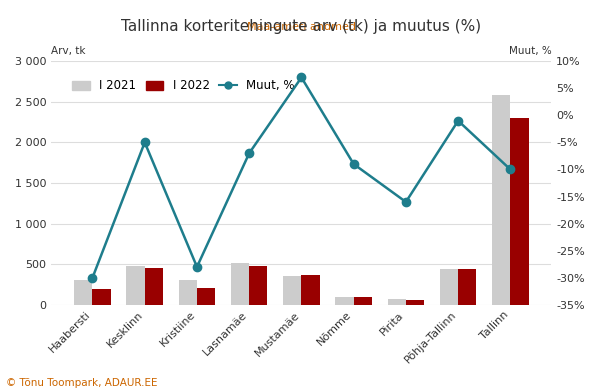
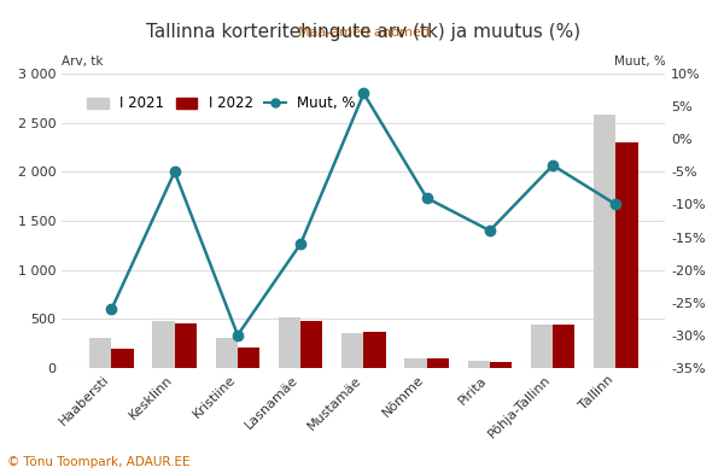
Muut, %/Haabersti: -30% -> -26%
Muut, %/Kristiine: -28% -> -30%
Muut, %/Lasnamäe: -7% -> -16%
Muut, %/Pirita: -16% -> -14%
Muut, %/Põhja-Tallinn: -1% -> -4%
